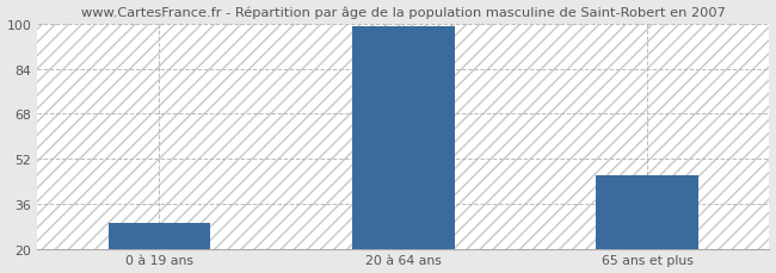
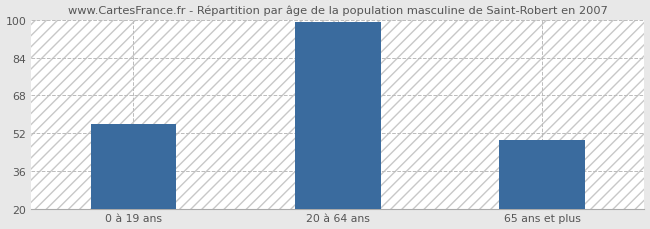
0 à 19 ans: 29 -> 56
65 ans et plus: 46 -> 49
